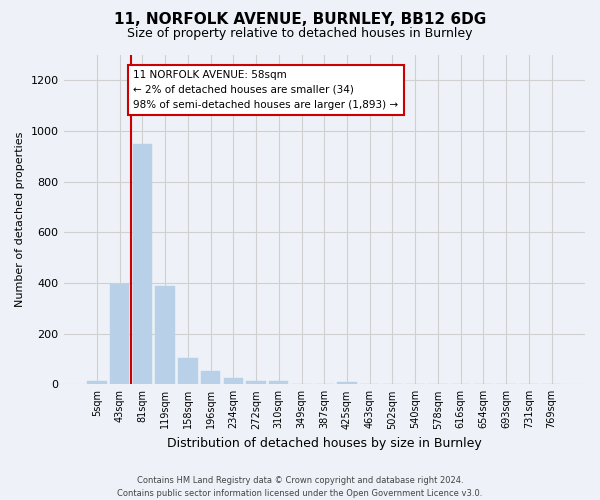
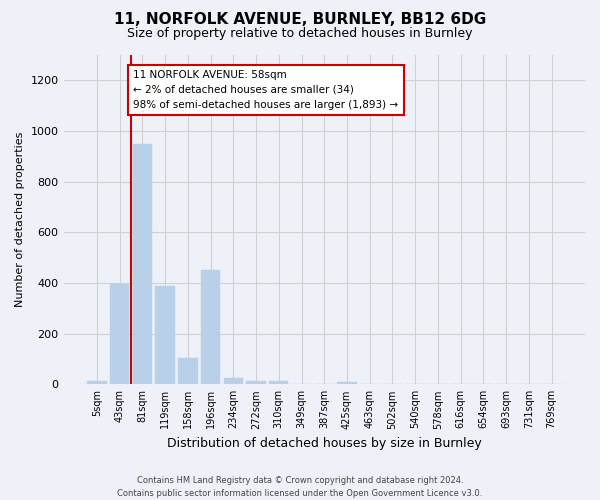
196sqm: 52 -> 450
